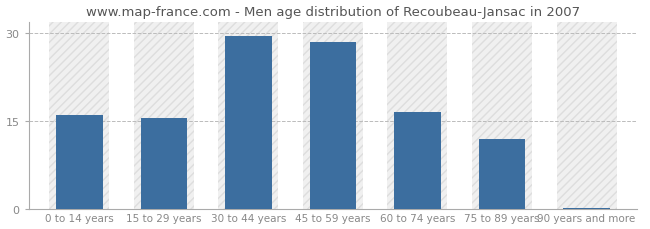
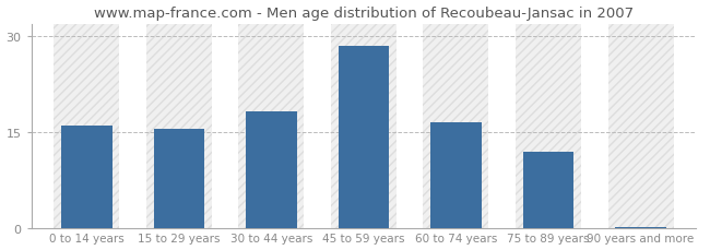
30 to 44 years: 29.5 -> 18.2
